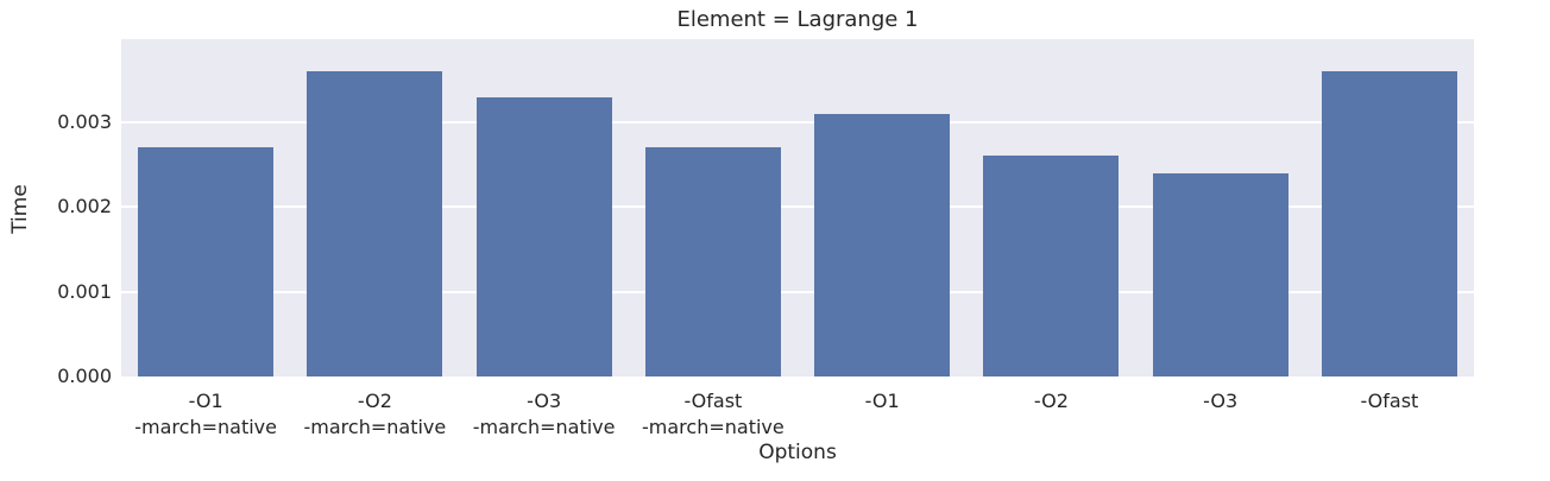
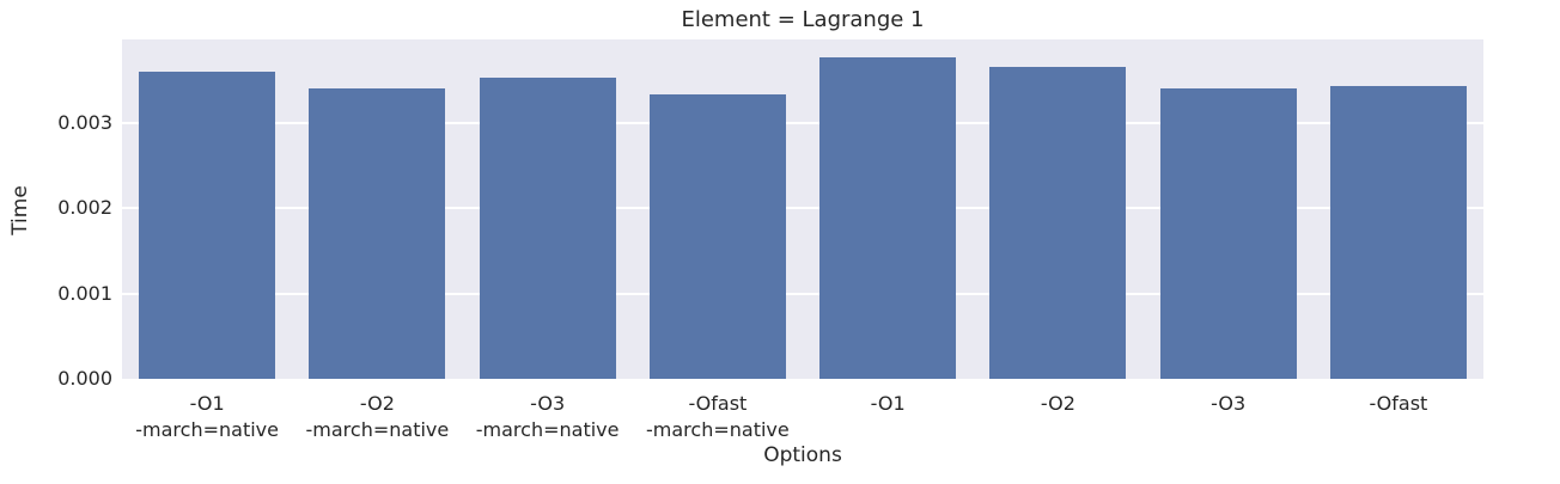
-O1 -march=native: 0.0027 -> 0.0036
-O2 -march=native: 0.0036 -> 0.0034
-O3 -march=native: 0.0033 -> 0.0035
-Ofast -march=native: 0.0027 -> 0.0033
-O1: 0.0031 -> 0.0038
-O2: 0.0026 -> 0.0037
-O3: 0.0024 -> 0.0034
-Ofast: 0.0036 -> 0.0034
